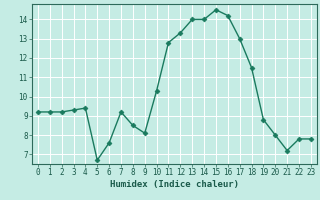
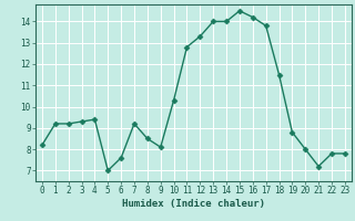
0: 9.2 -> 8.2
5: 6.7 -> 7.0
17: 13.0 -> 13.8
